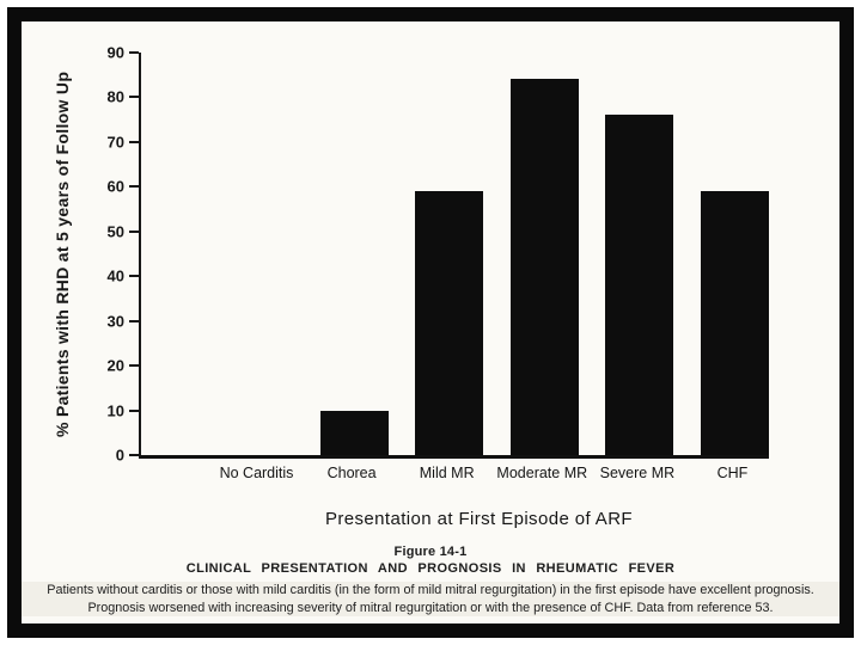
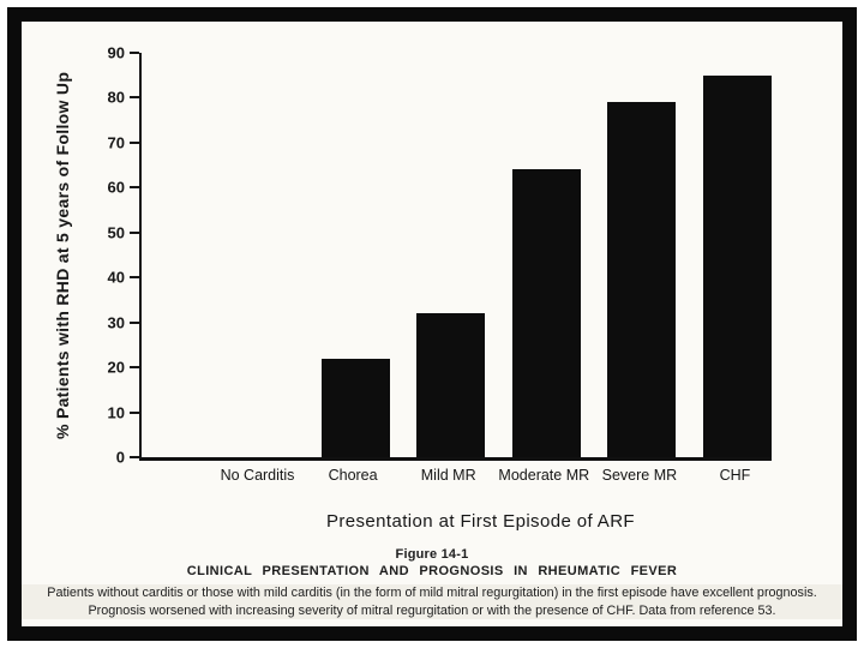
Chorea: 10 -> 22
Mild MR: 59 -> 32
Moderate MR: 84 -> 64
Severe MR: 76 -> 79
CHF: 59 -> 85
